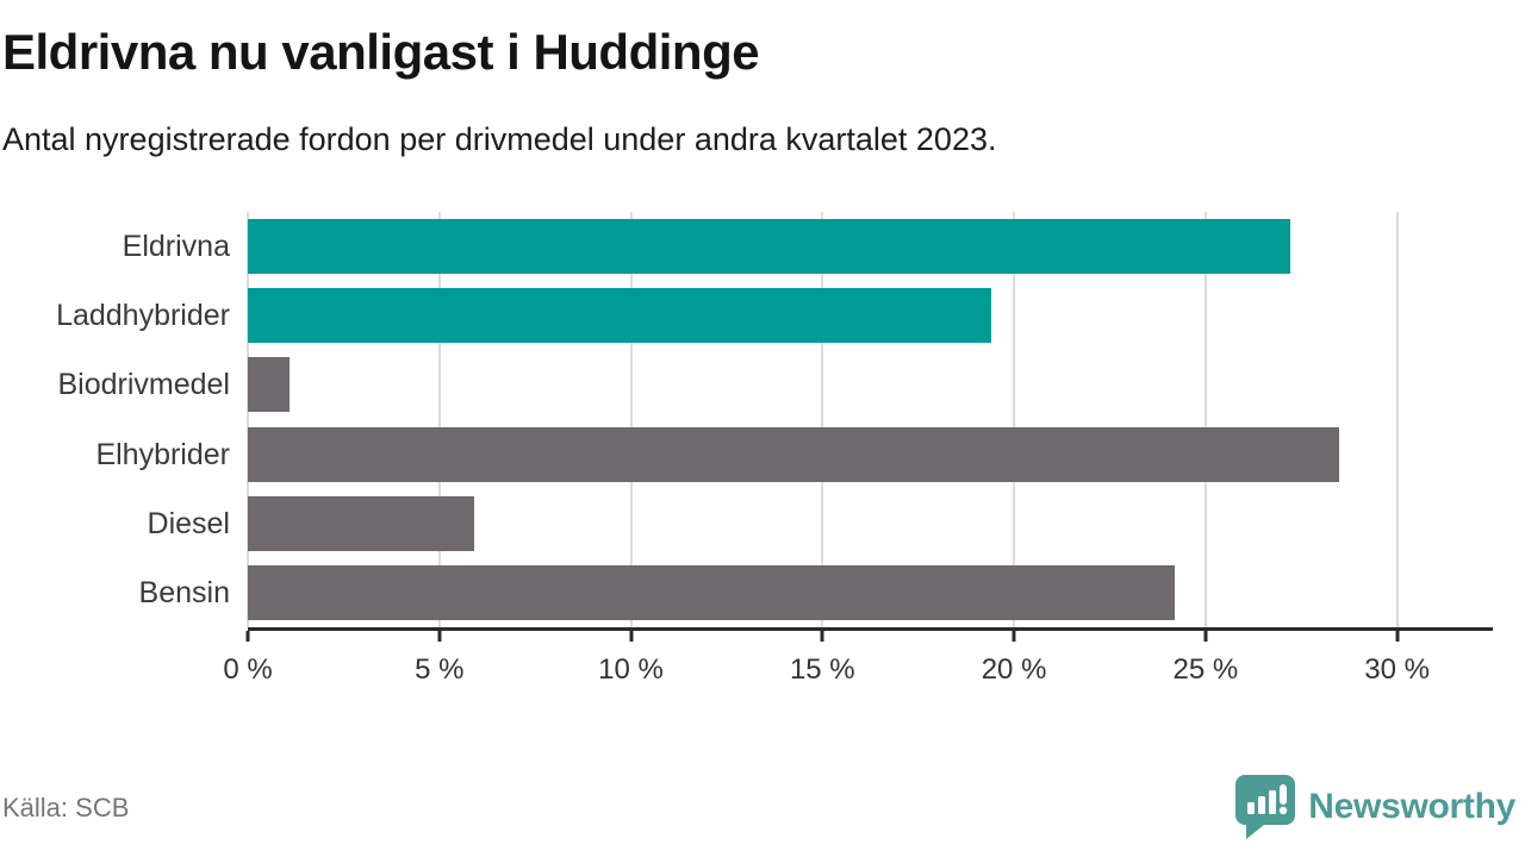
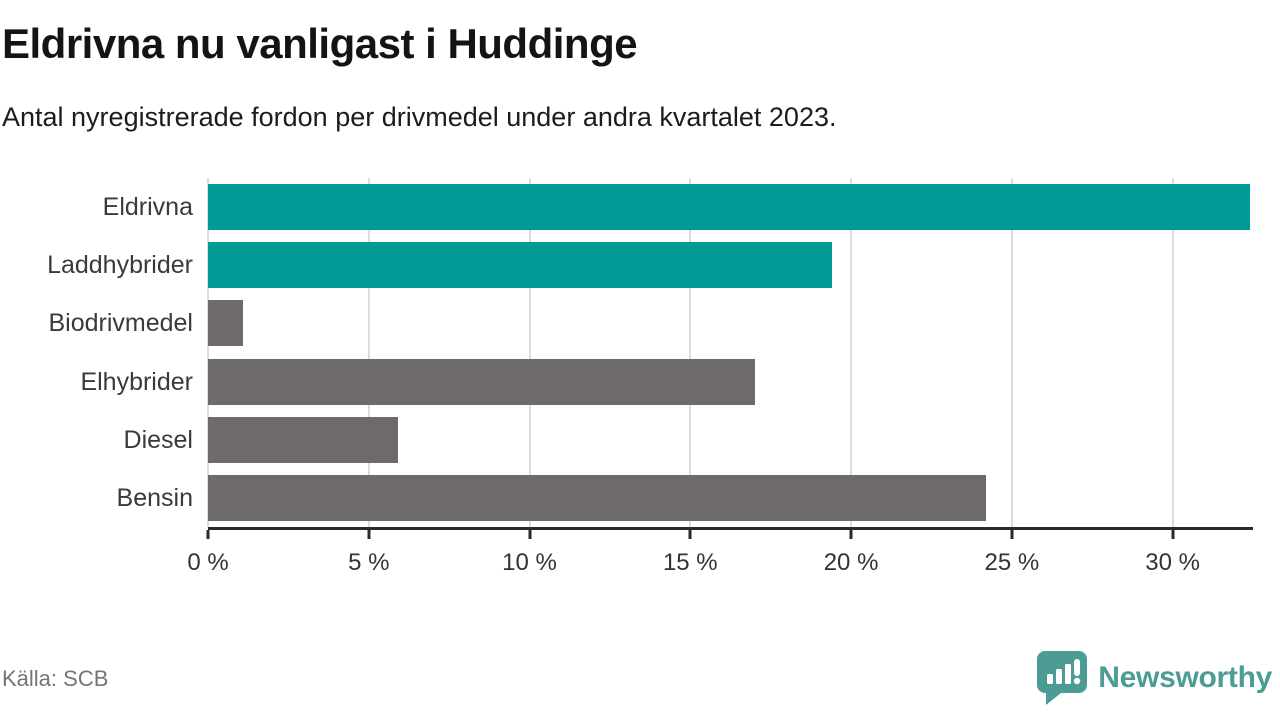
Eldrivna: 27.2% -> 32.4%
Elhybrider: 28.5% -> 17.0%
